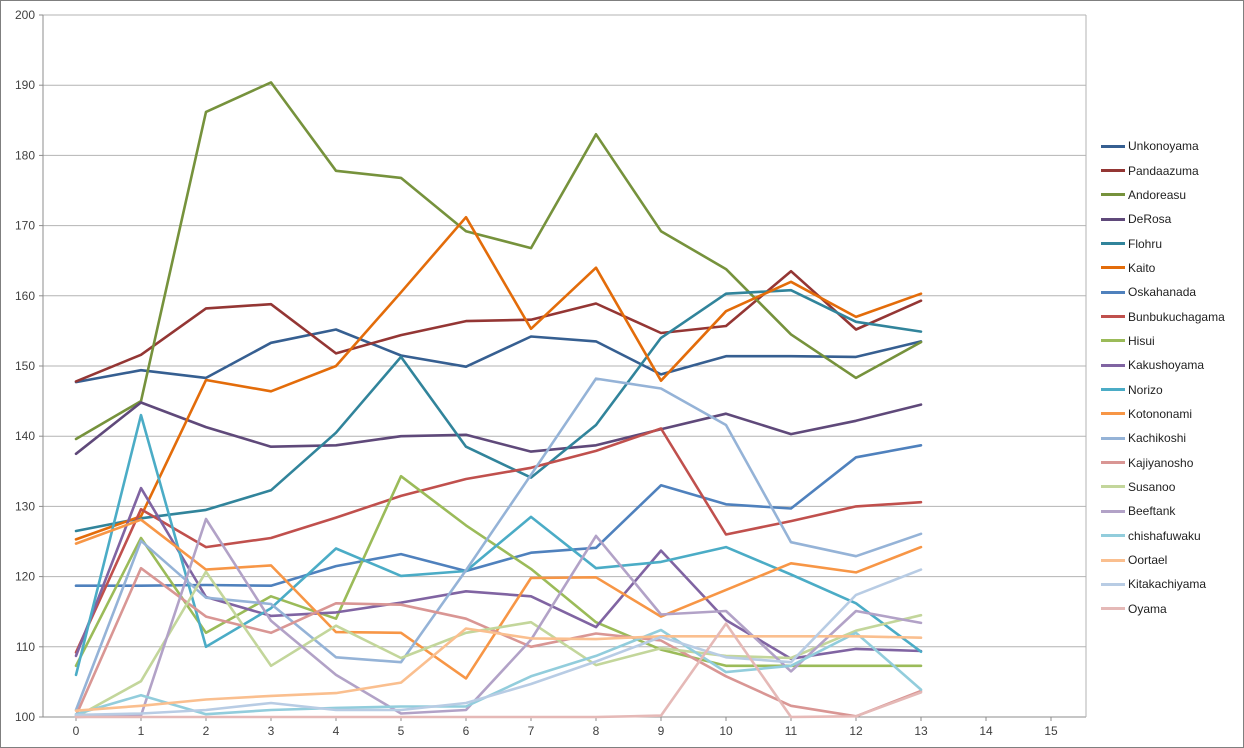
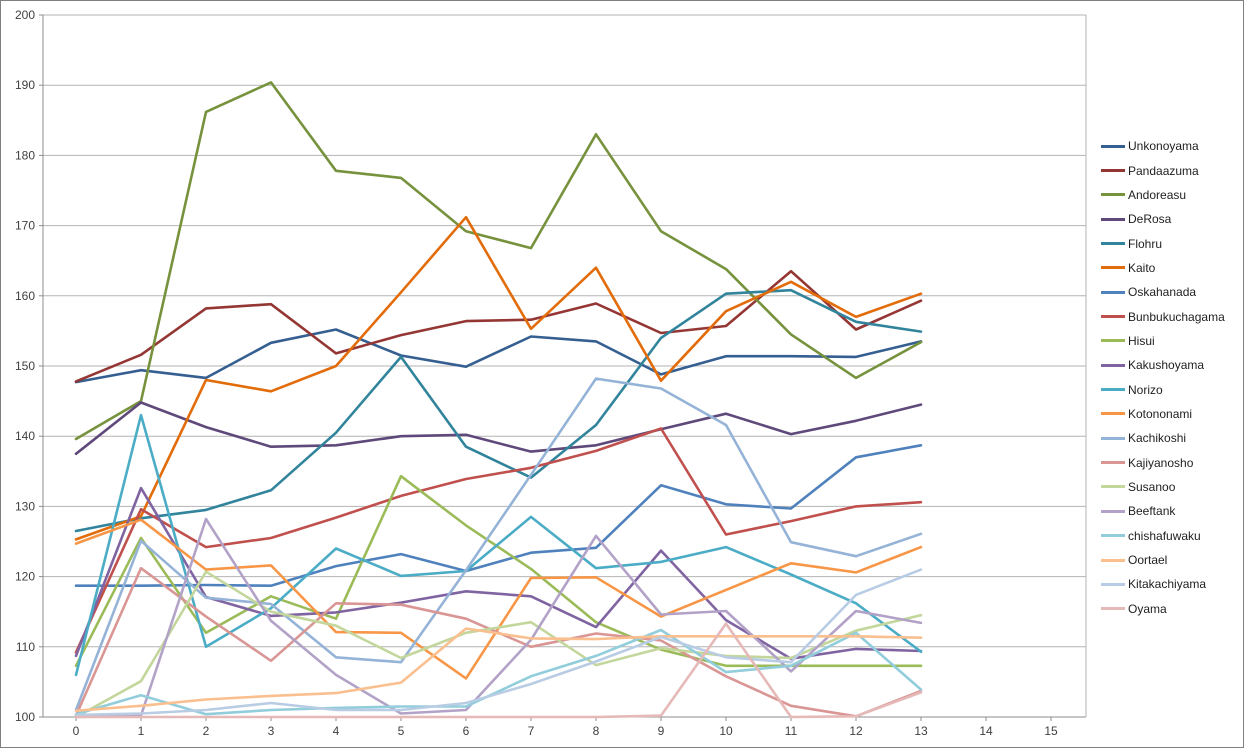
Kajiyanosho/3: 112 -> 108
Susanoo/3: 107 -> 115
